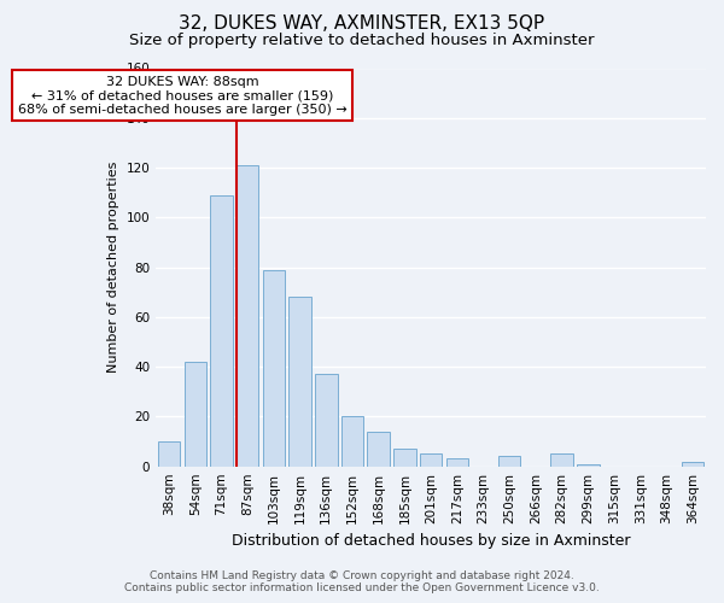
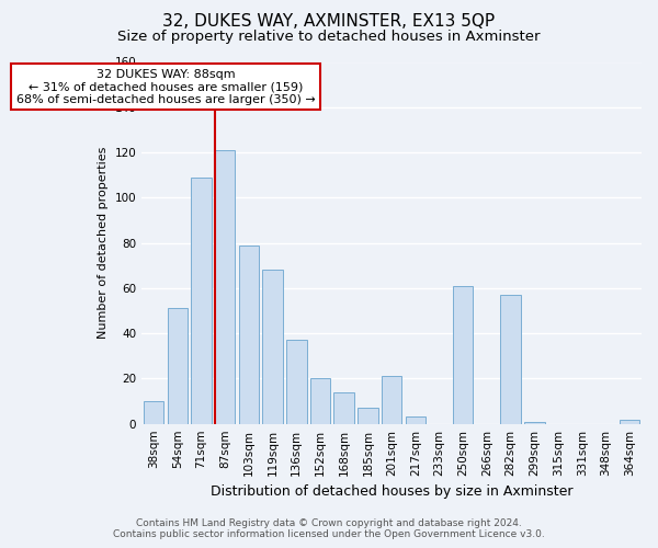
54sqm: 42 -> 51
201sqm: 5 -> 21
250sqm: 4 -> 61
282sqm: 5 -> 57
